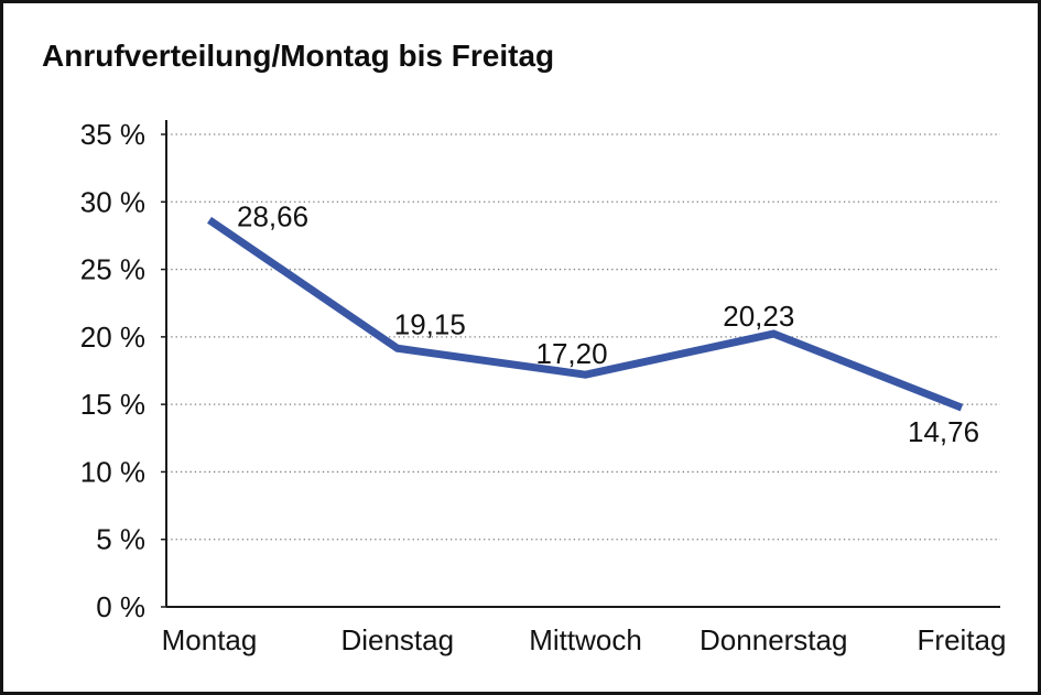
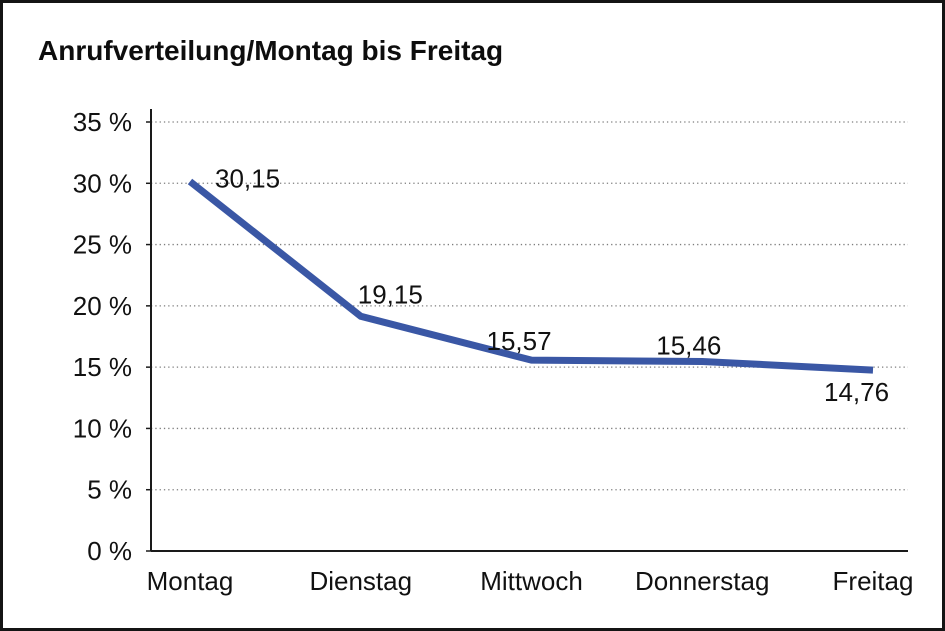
Montag: 28,66 -> 30,15
Mittwoch: 17,20 -> 15,57
Donnerstag: 20,23 -> 15,46
